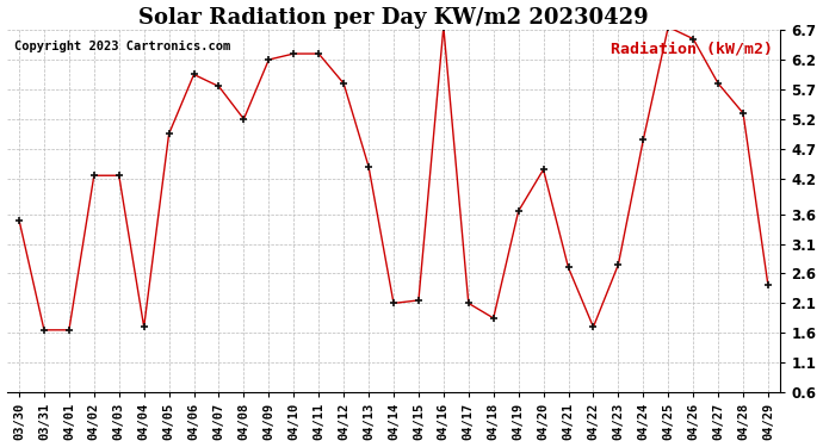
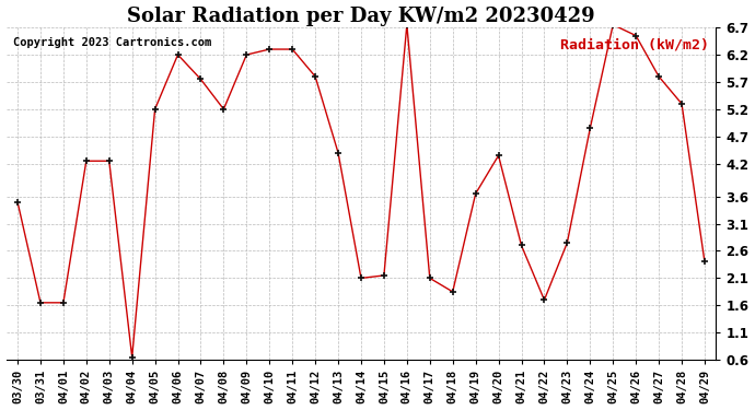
04/04: 1.70 -> 0.65
04/05: 4.95 -> 5.20
04/06: 5.95 -> 6.20
